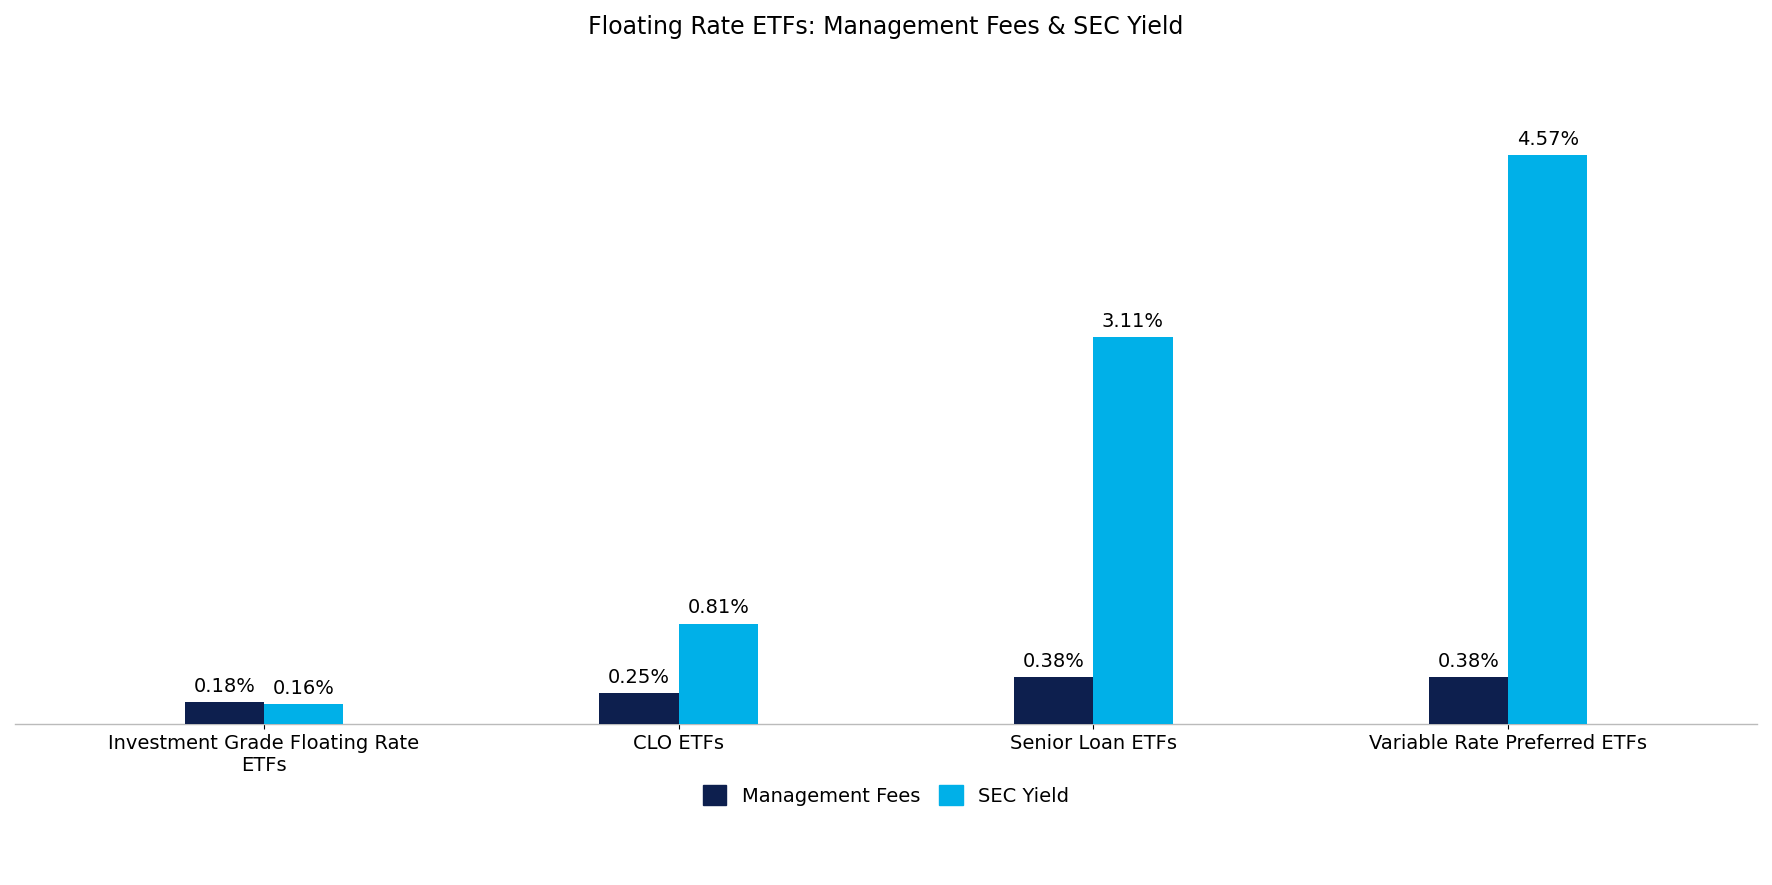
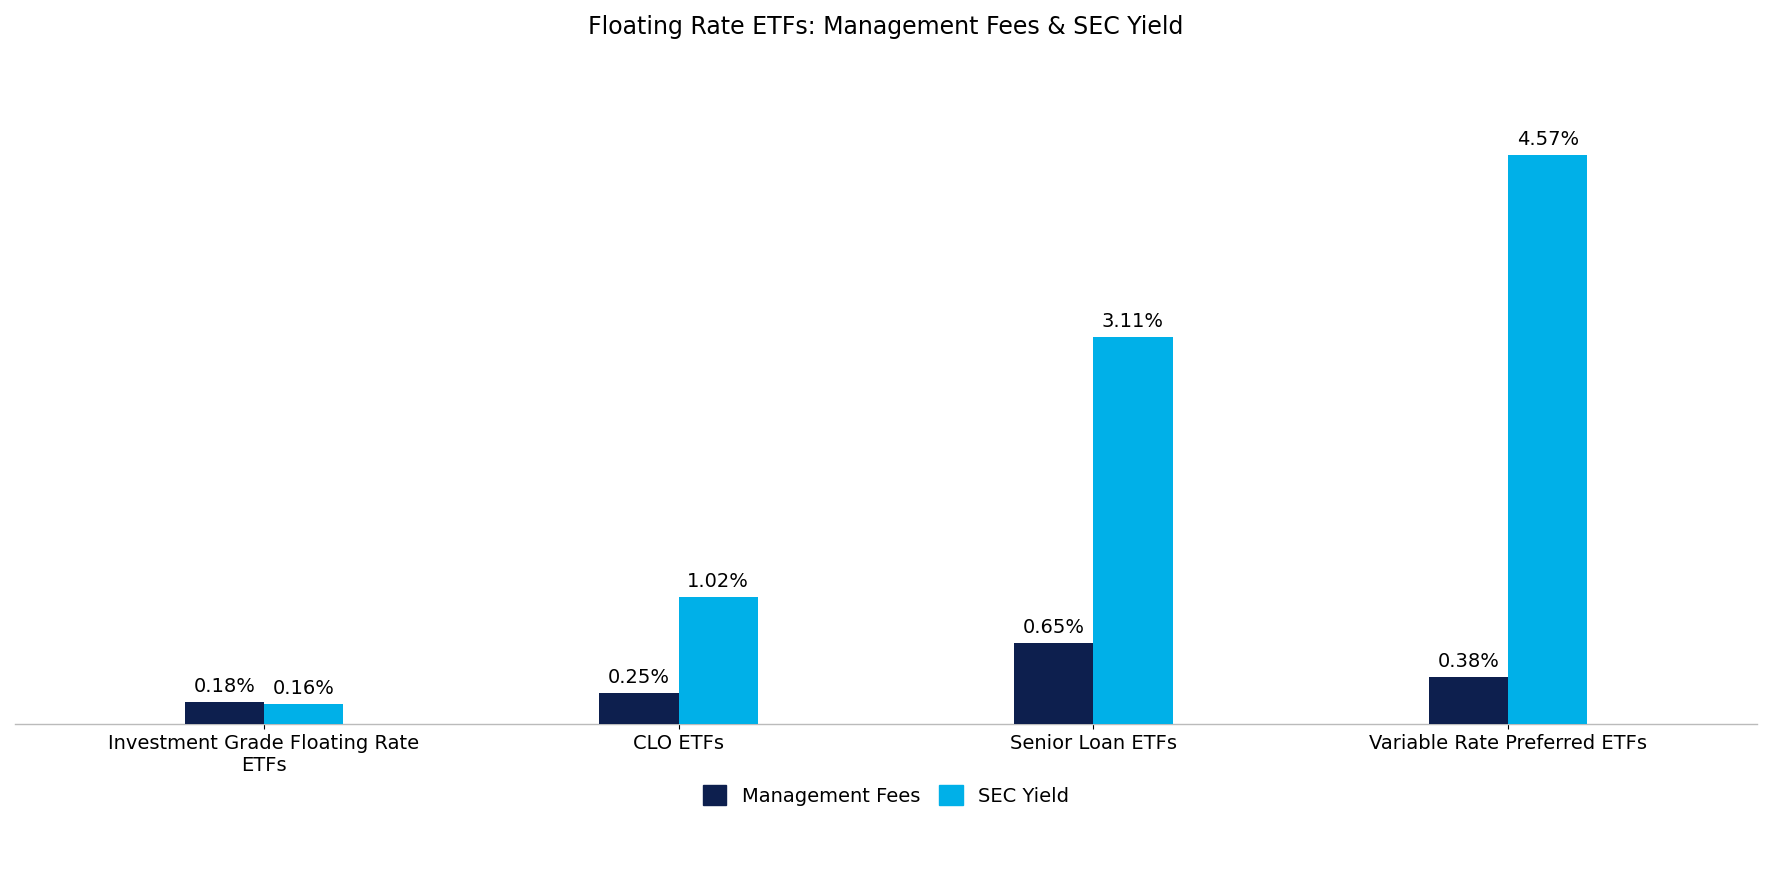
SEC Yield/CLO ETFs: 0.81% -> 1.02%
Management Fees/Senior Loan ETFs: 0.38% -> 0.65%
